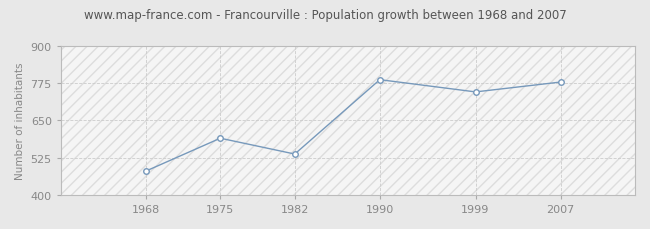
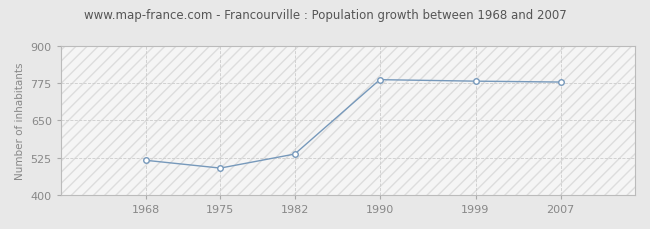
1968: 480 -> 516
1975: 590 -> 490
1999: 745 -> 781
